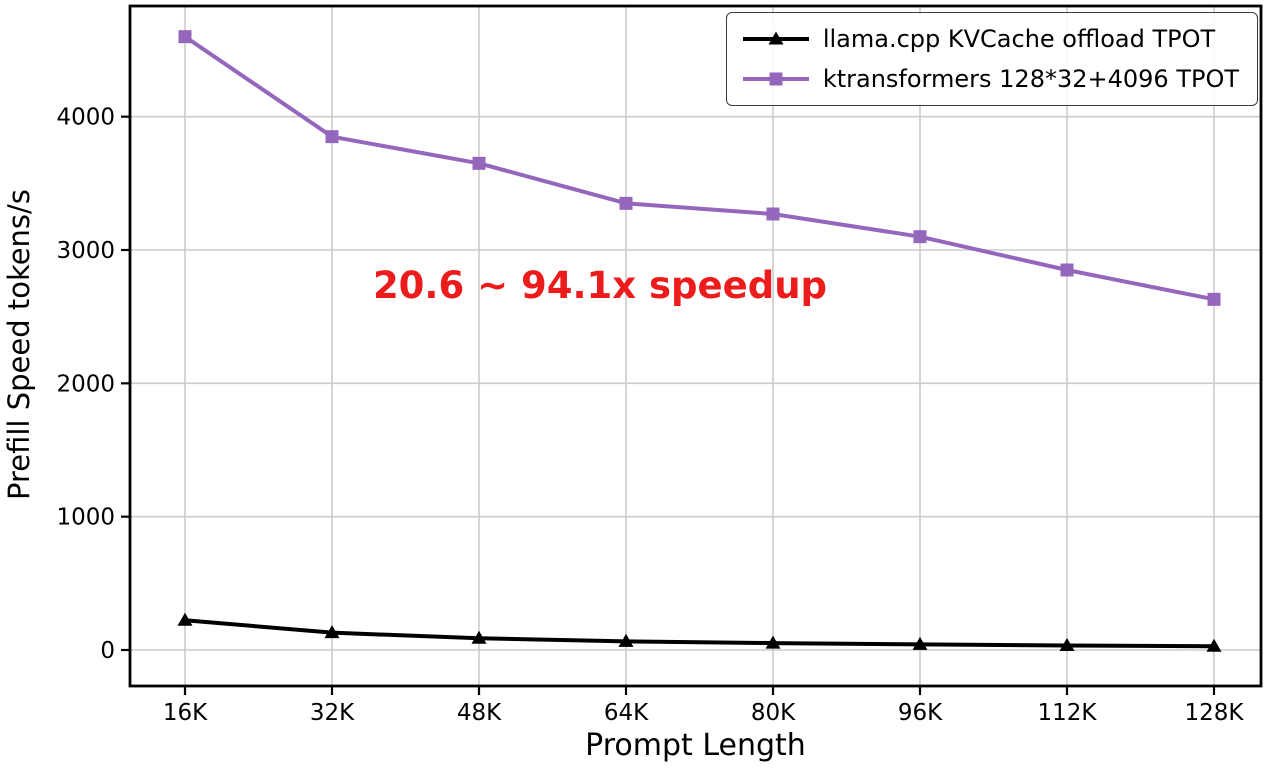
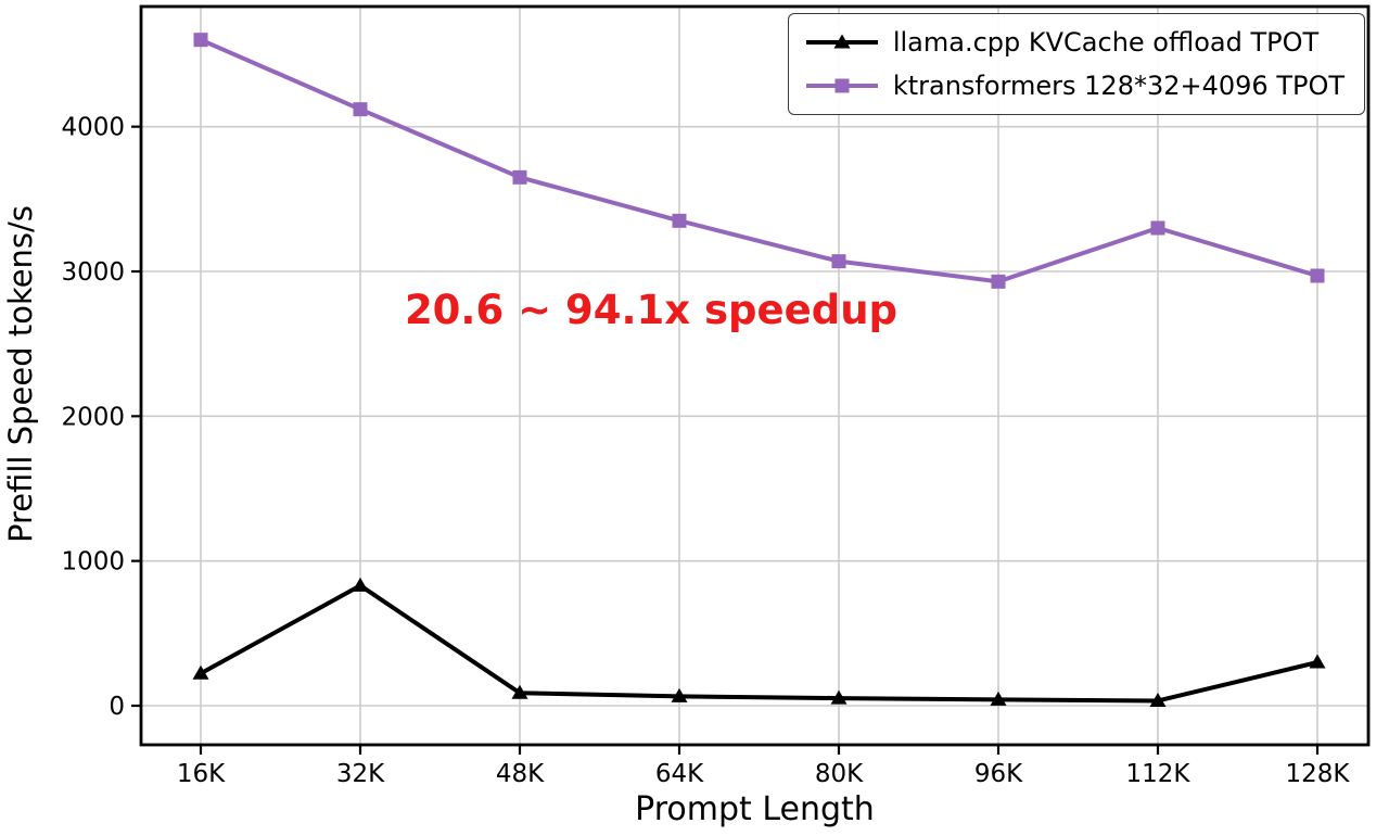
llama.cpp KVCache offload TPOT/32K: 130 -> 830
ktransformers 128*32+4096 TPOT/32K: 3850 -> 4120
ktransformers 128*32+4096 TPOT/80K: 3270 -> 3070
ktransformers 128*32+4096 TPOT/96K: 3100 -> 2930
ktransformers 128*32+4096 TPOT/112K: 2850 -> 3300
llama.cpp KVCache offload TPOT/128K: 30 -> 300
ktransformers 128*32+4096 TPOT/128K: 2630 -> 2970
